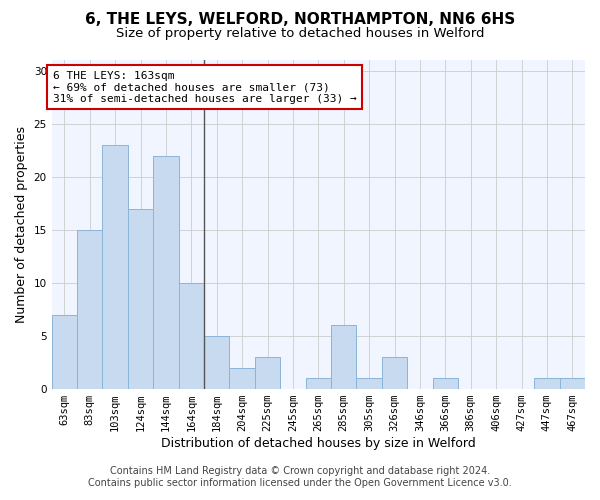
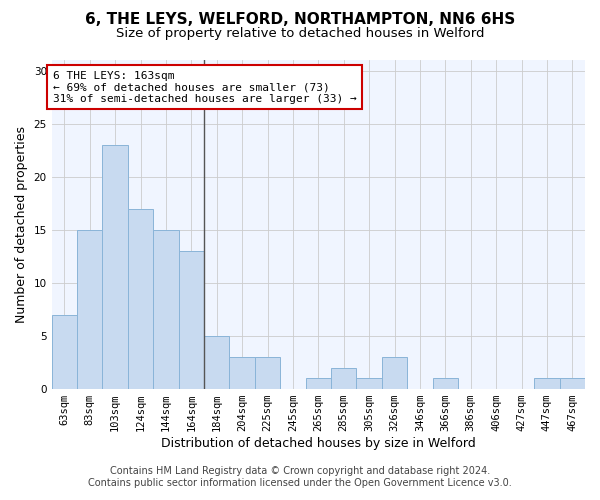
144sqm: 22 -> 15
164sqm: 10 -> 13
204sqm: 2 -> 3
285sqm: 6 -> 2
